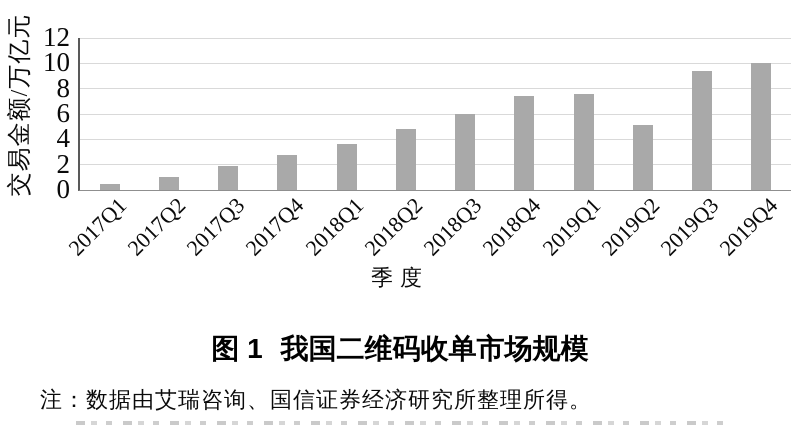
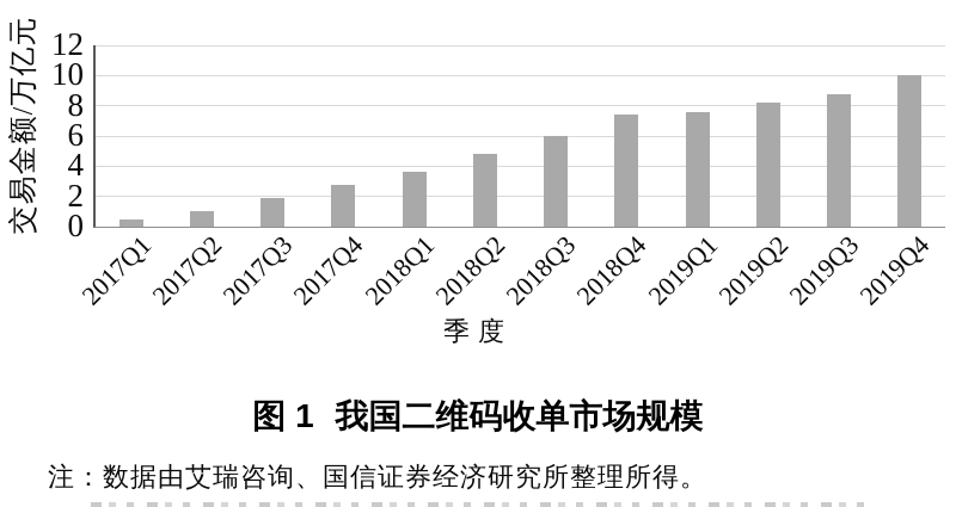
2019Q2: 5.1 -> 8.2
2019Q3: 9.4 -> 8.8
